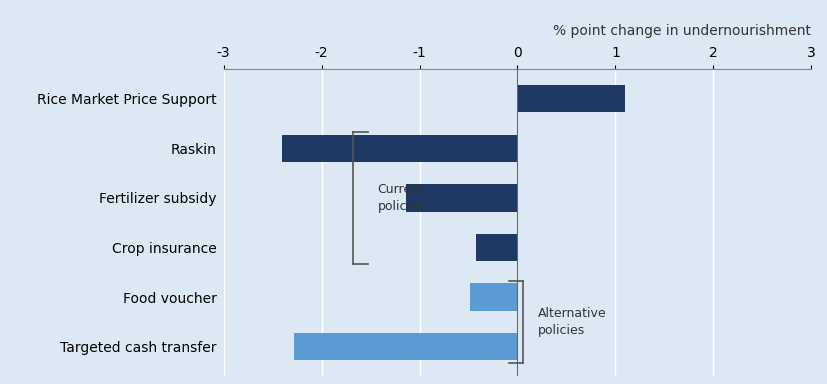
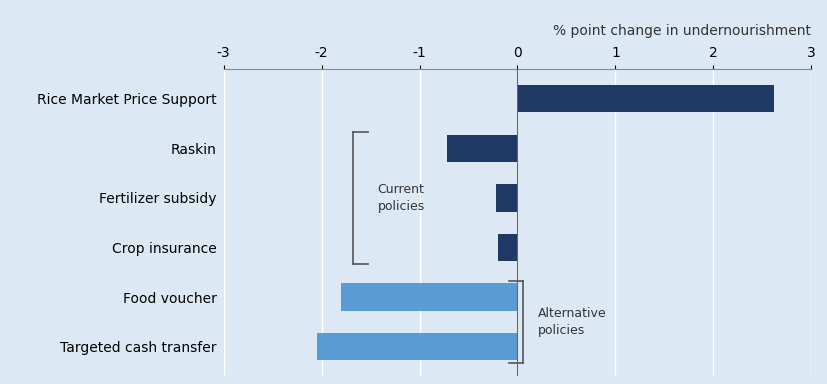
Rice Market Price Support: 1.10 -> 2.62
Raskin: -2.40 -> -0.72
Fertilizer subsidy: -1.14 -> -0.22
Crop insurance: -0.42 -> -0.20
Food voucher: -0.48 -> -1.80
Targeted cash transfer: -2.28 -> -2.05
